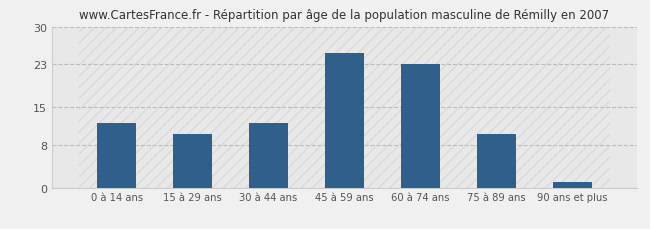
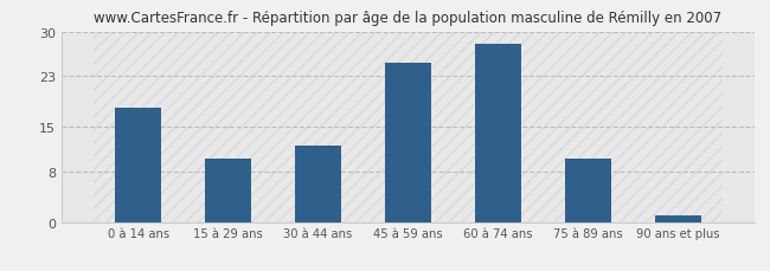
0 à 14 ans: 12 -> 18
60 à 74 ans: 23 -> 28
